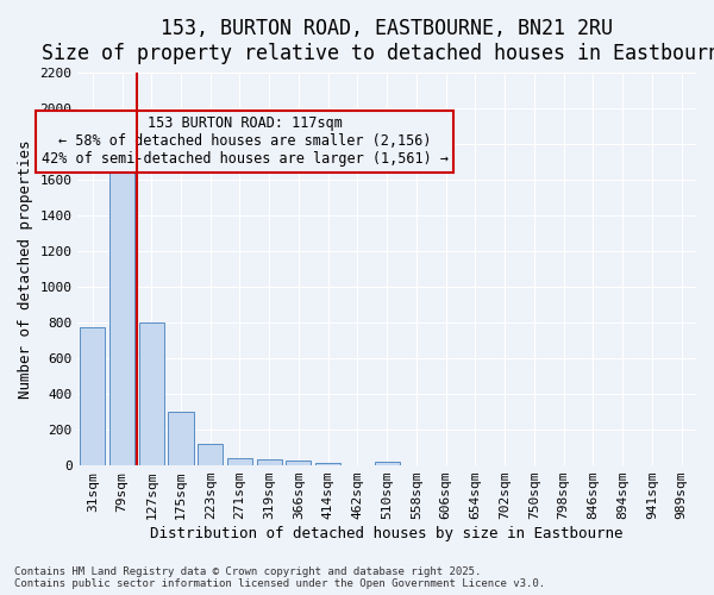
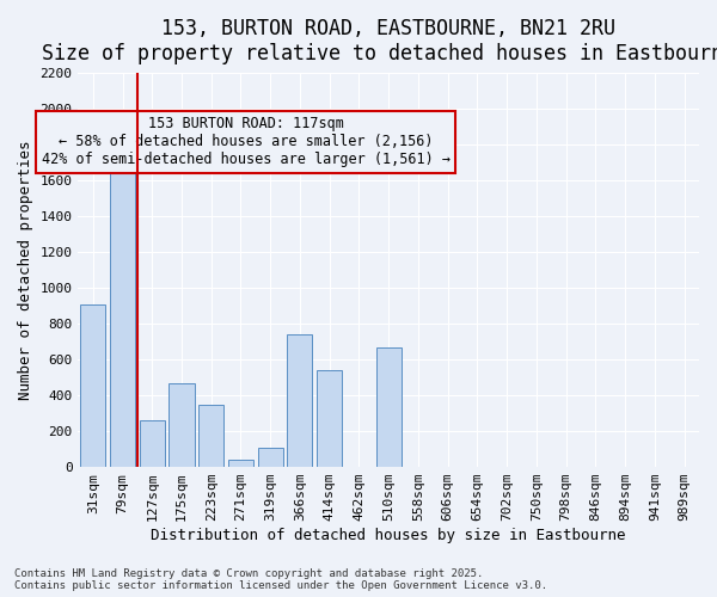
31sqm: 780 -> 910
127sqm: 800 -> 260
175sqm: 300 -> 470
223sqm: 120 -> 350
319sqm: 40 -> 110
366sqm: 30 -> 740
414sqm: 20 -> 540
510sqm: 20 -> 670
